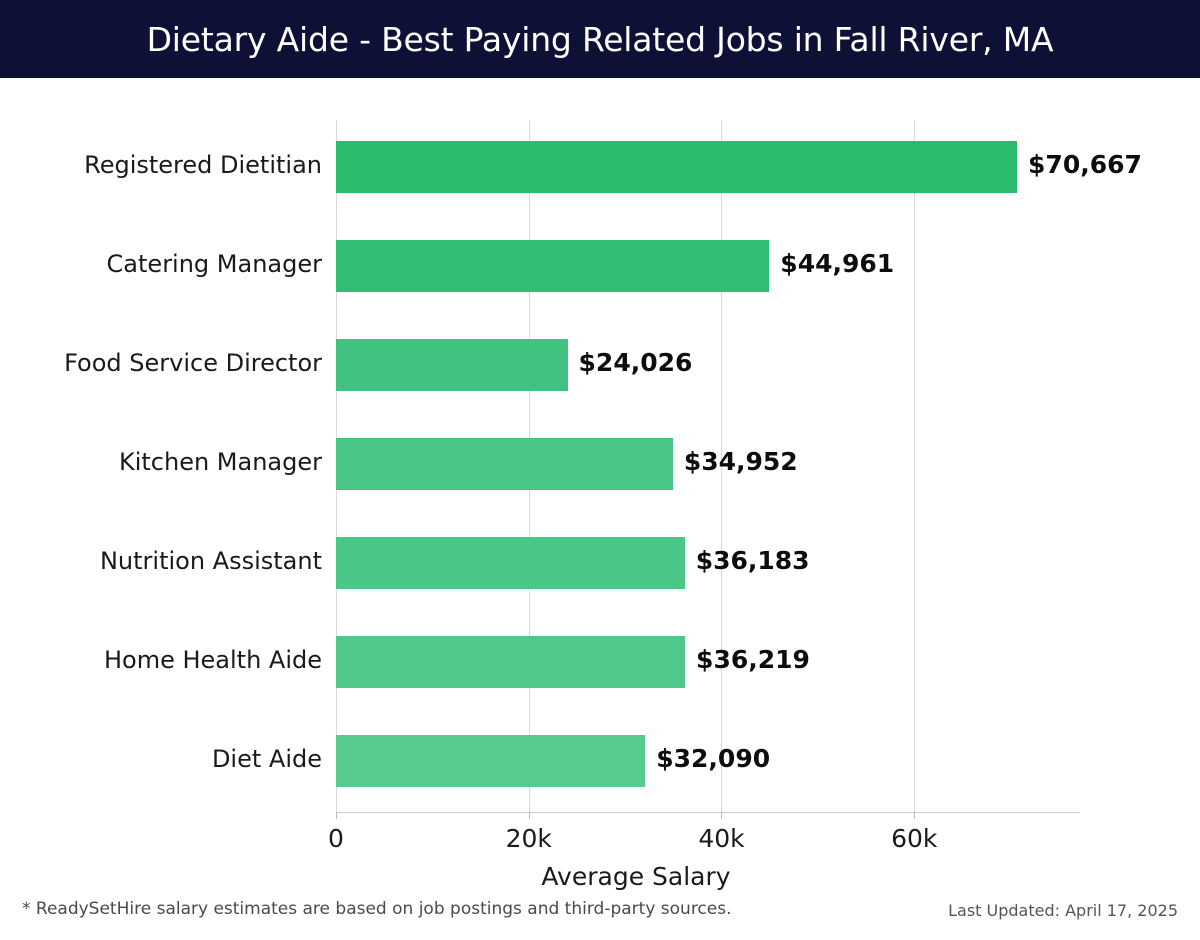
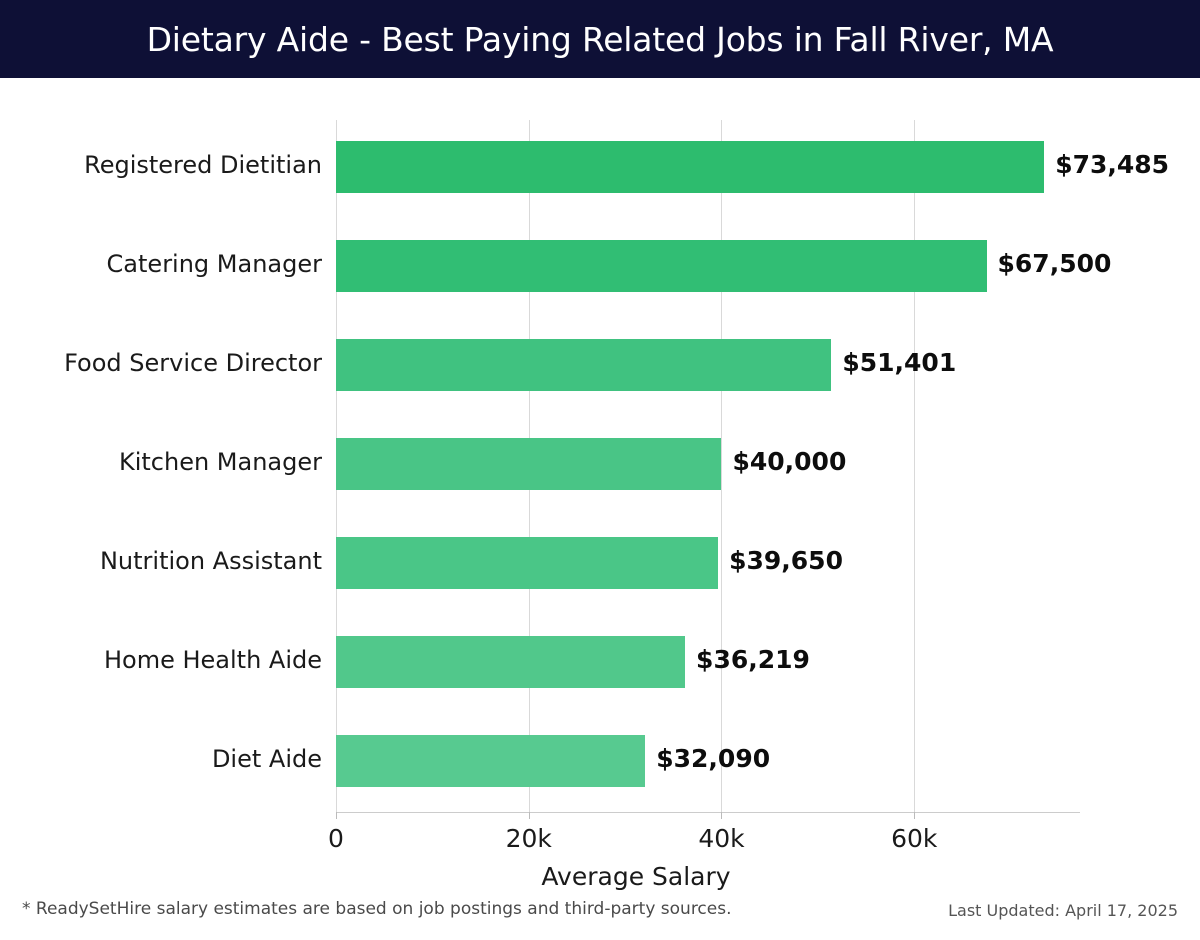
Registered Dietitian: $70,667 -> $73,485
Catering Manager: $44,961 -> $67,500
Food Service Director: $24,026 -> $51,401
Kitchen Manager: $34,952 -> $40,000
Nutrition Assistant: $36,183 -> $39,650
